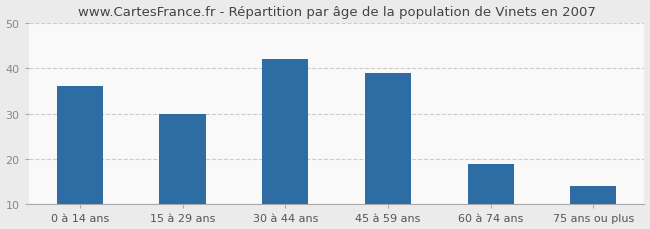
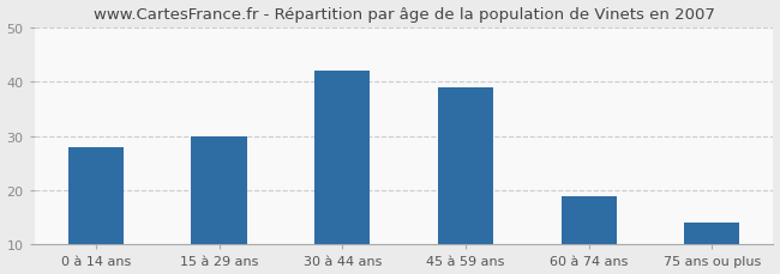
0 à 14 ans: 36 -> 28
